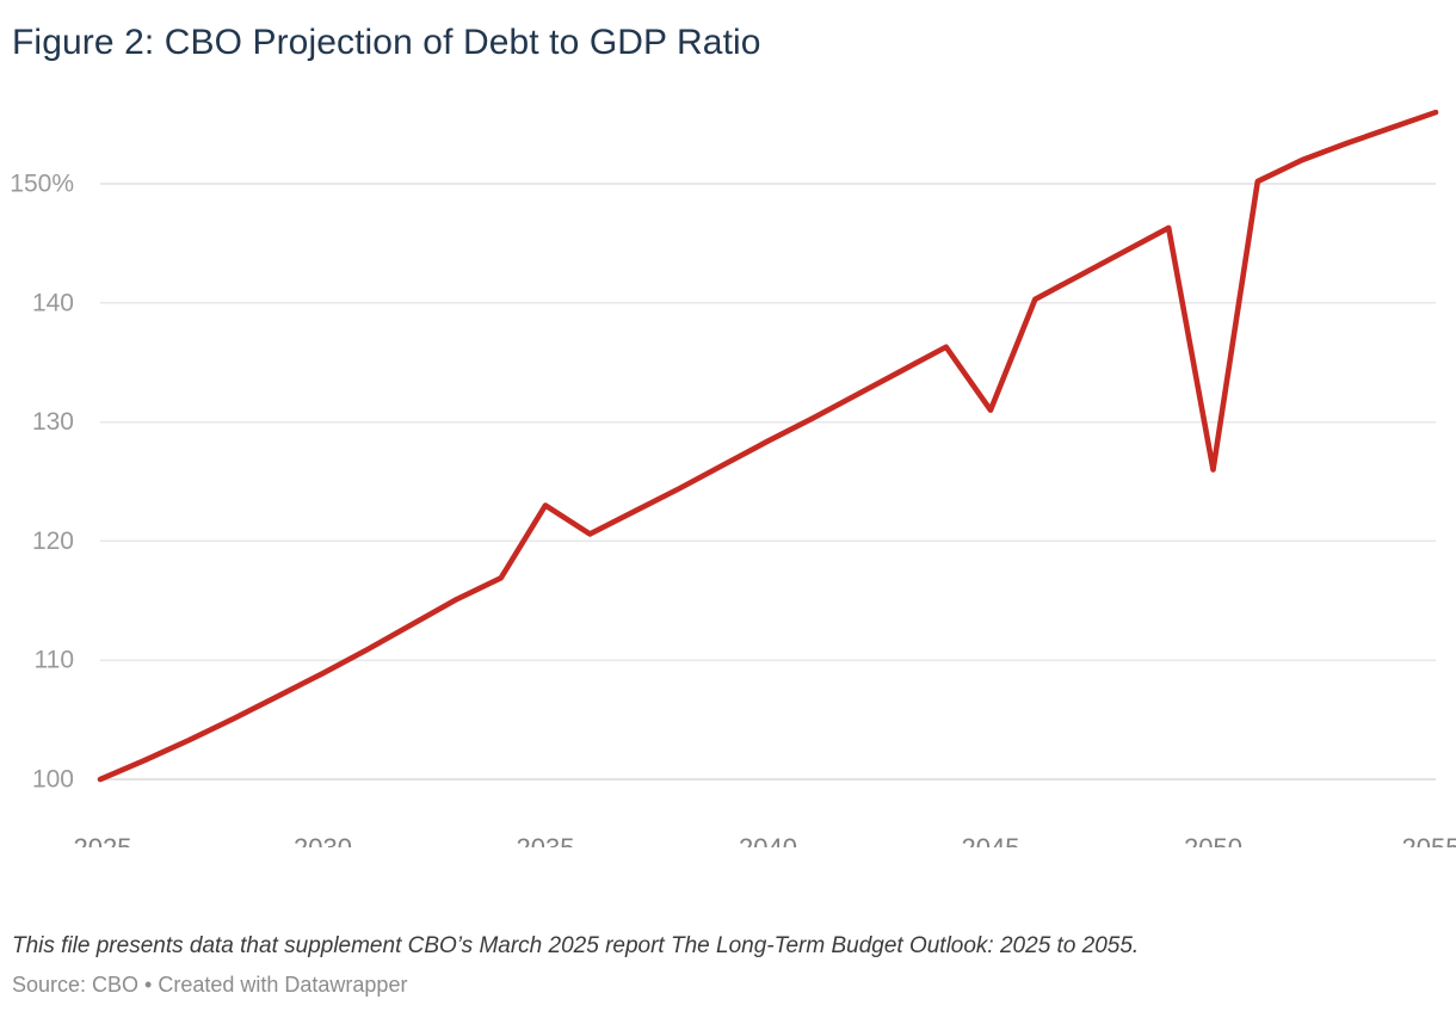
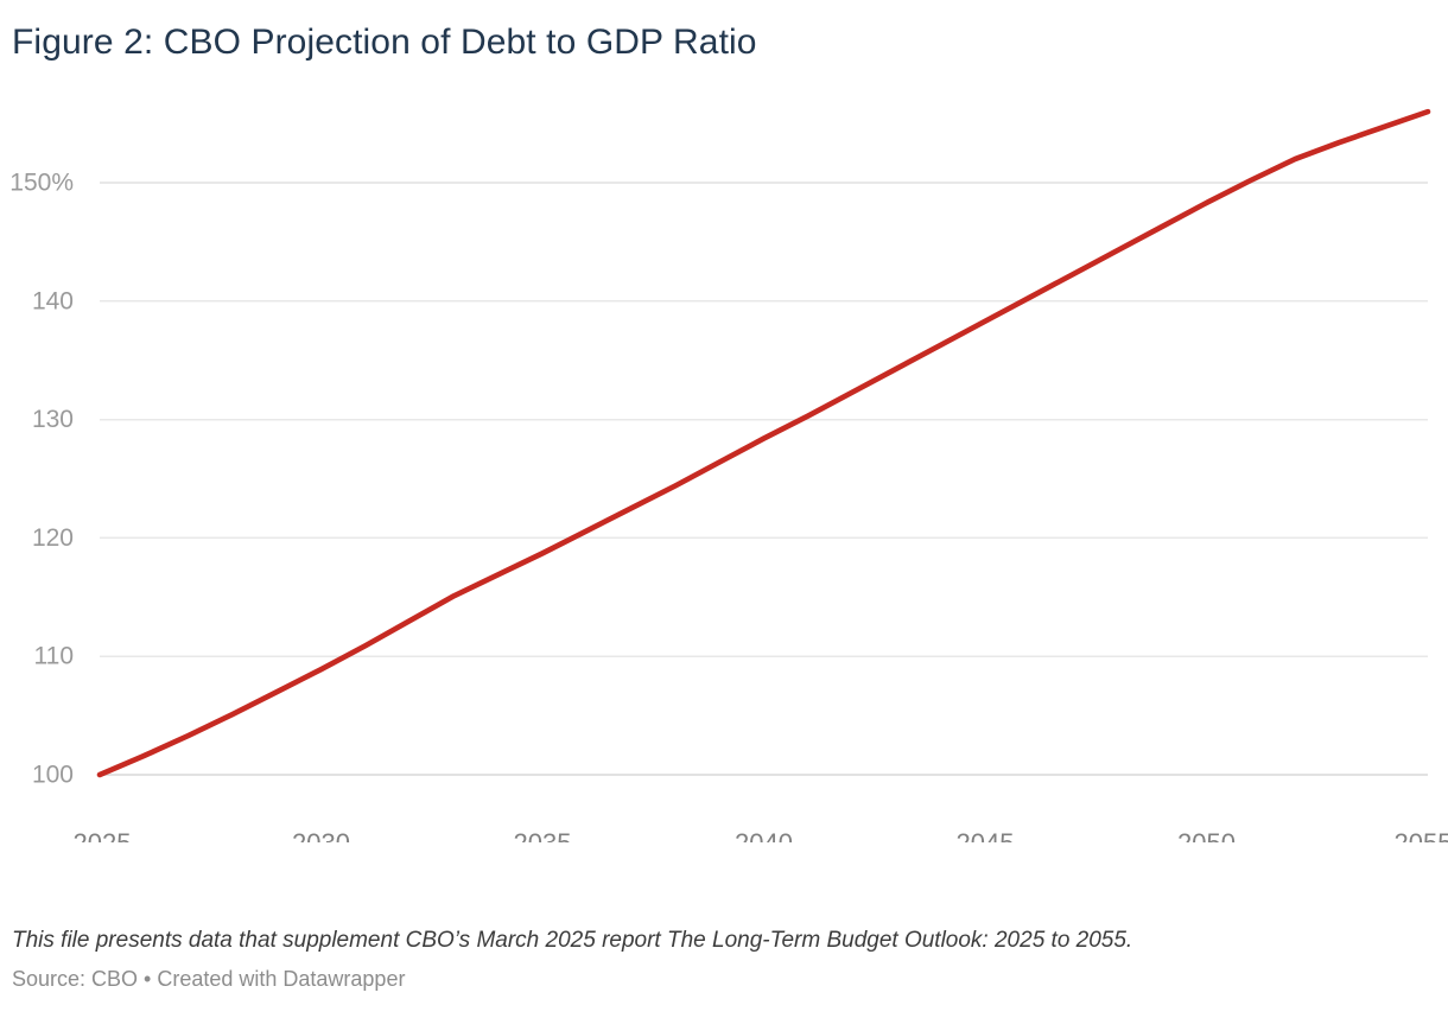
2035: 123% -> 119%
2045: 131% -> 138%
2050: 126% -> 148%
